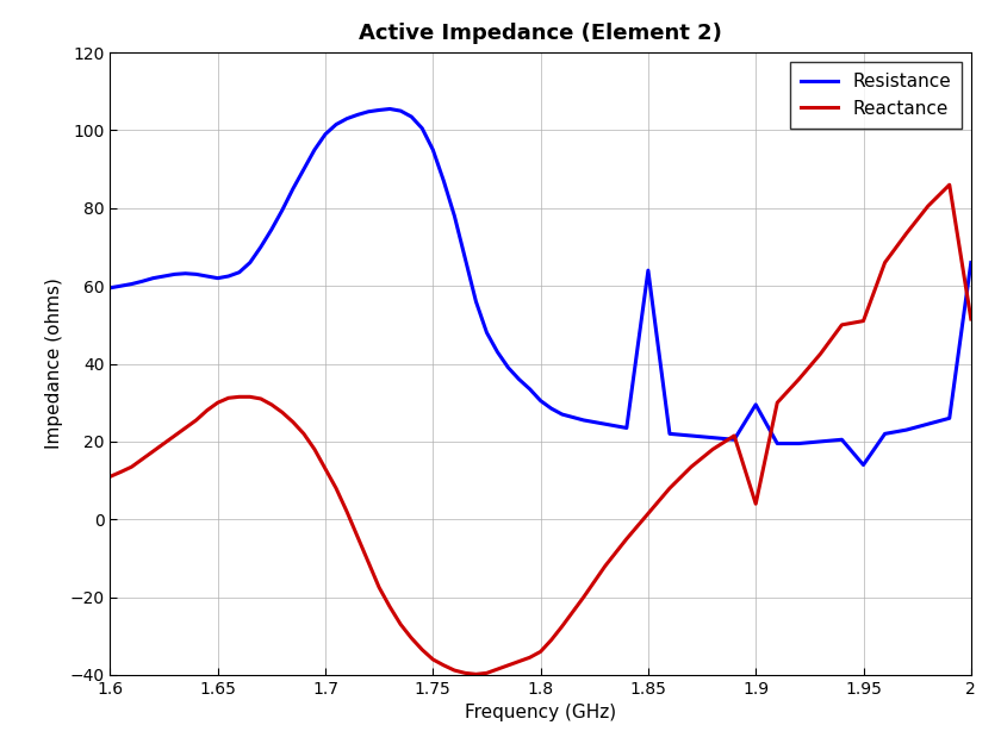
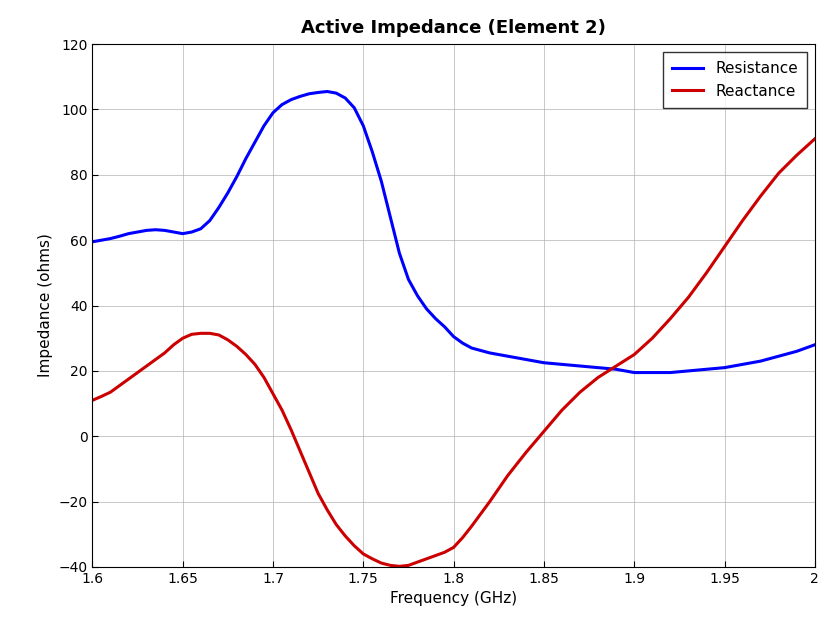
Resistance/1.85: 64.0 -> 22.5
Resistance/1.9: 29.5 -> 19.5
Reactance/1.9: 4.0 -> 25.0
Resistance/1.95: 14.0 -> 21.0
Reactance/1.95: 51.0 -> 58.0
Resistance/2: 66.0 -> 28.0
Reactance/2: 51.5 -> 91.0
